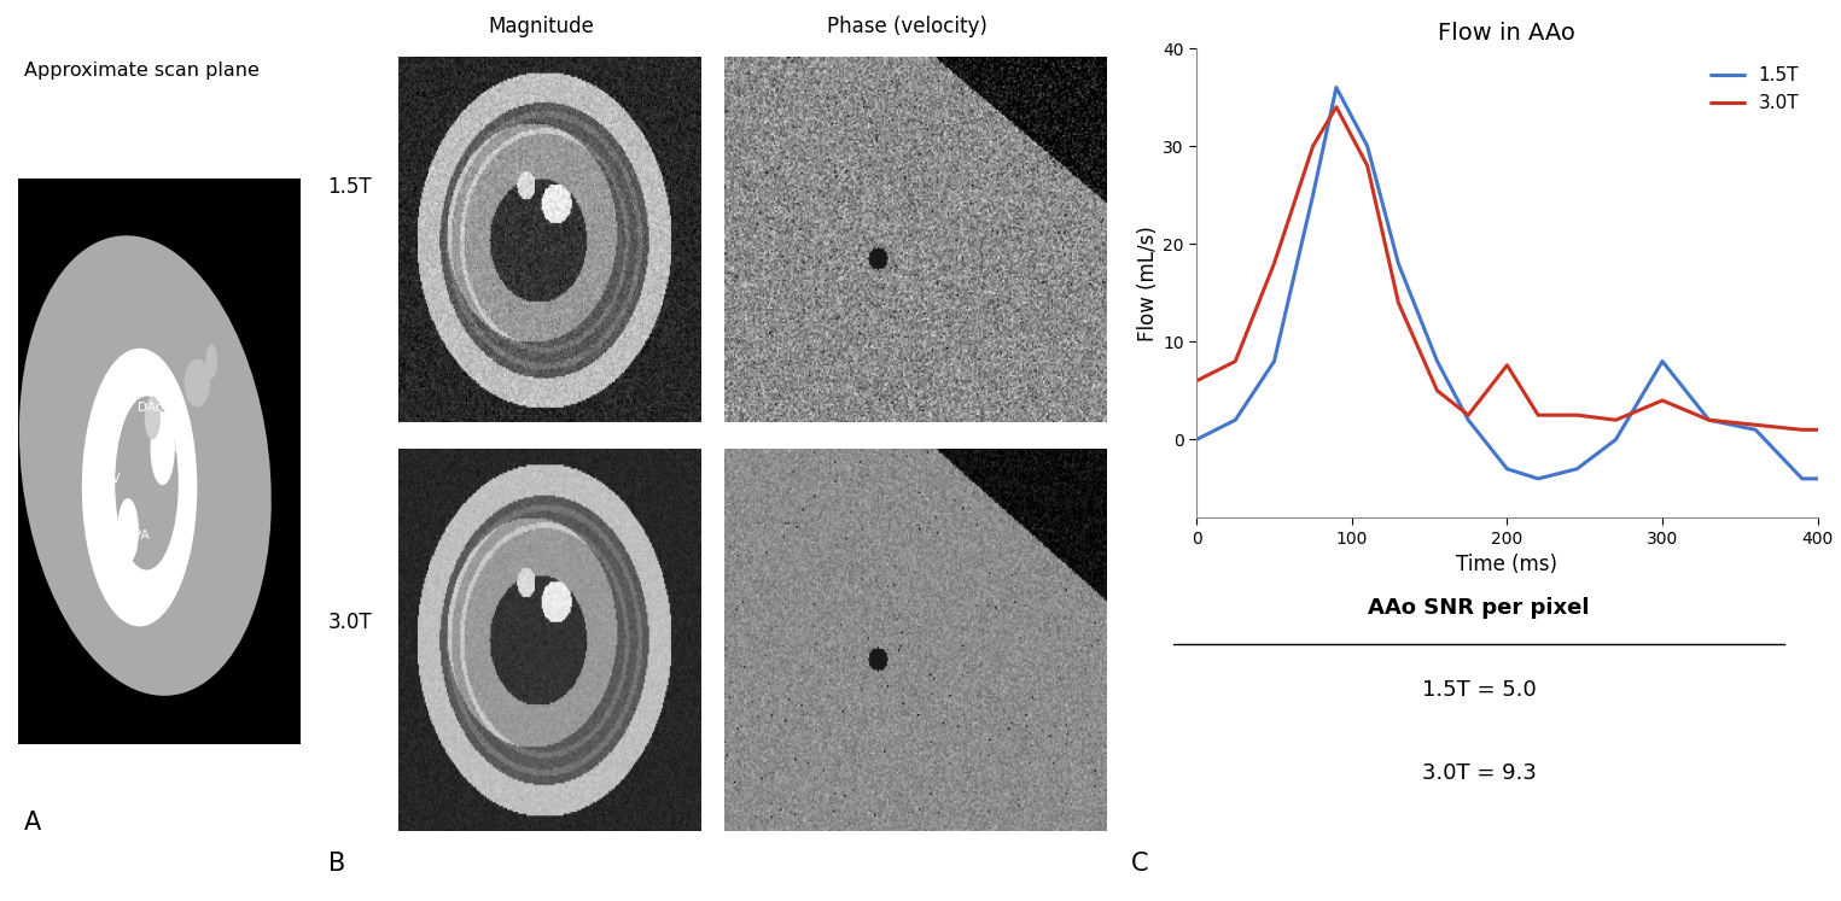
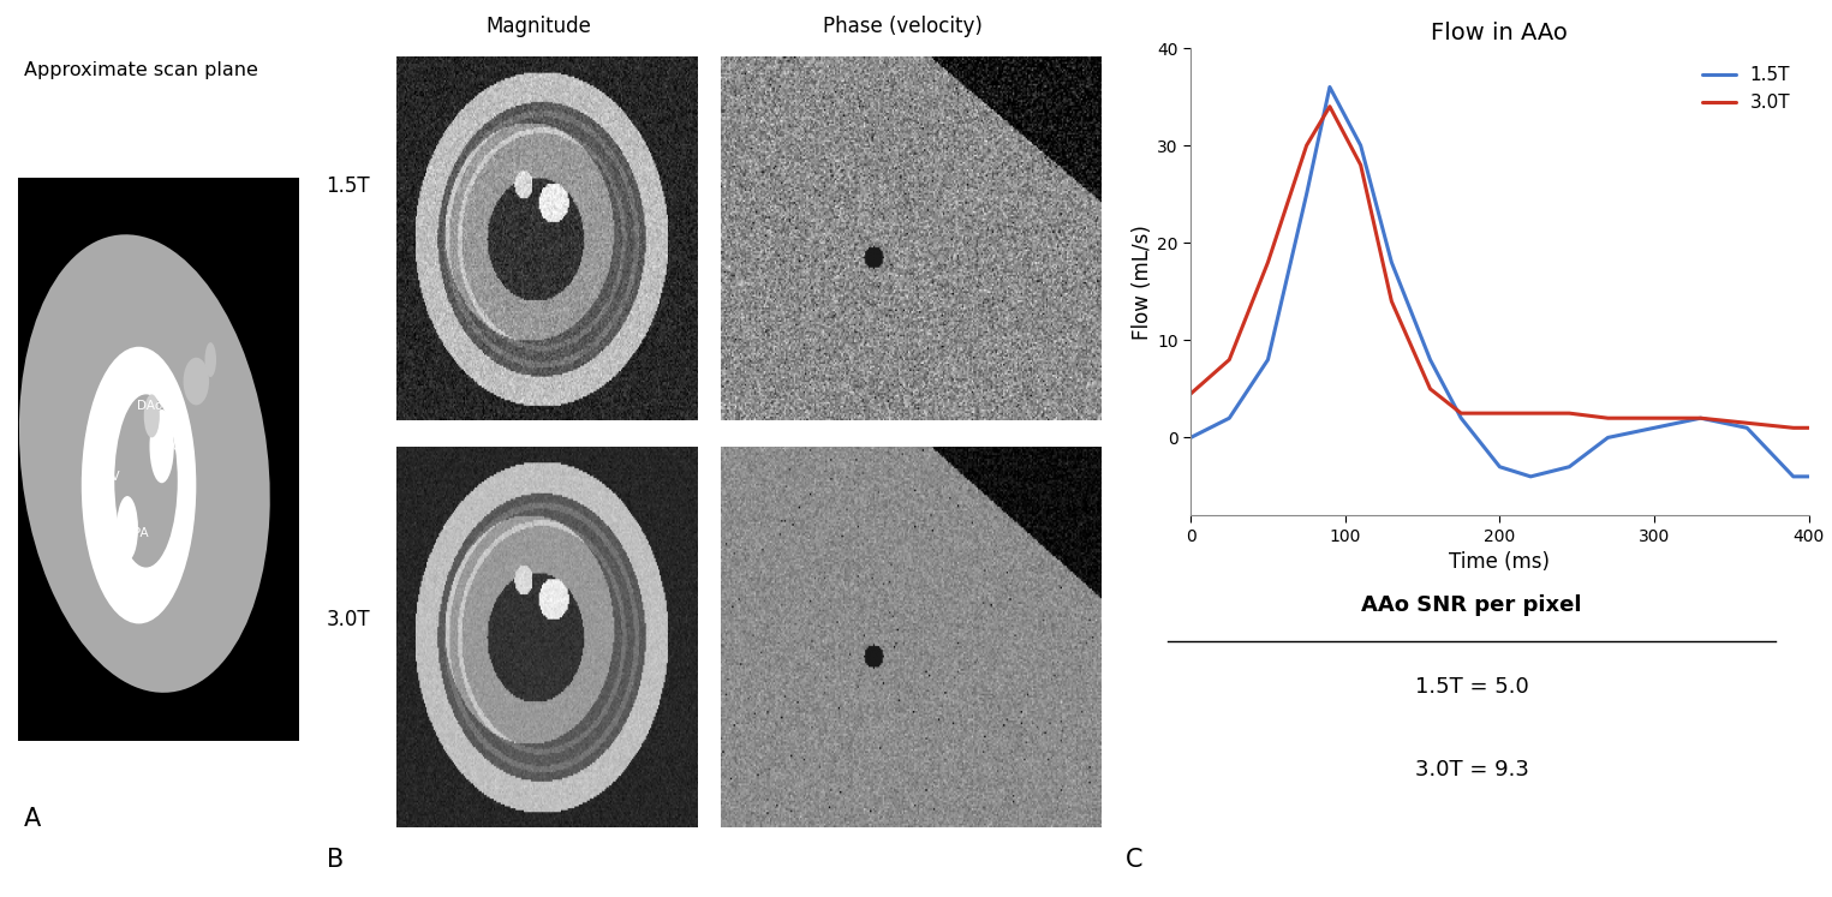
3.0T/0: 6.0 -> 4.5
3.0T/200: 7.6 -> 2.5
1.5T/300: 8 -> 1
3.0T/300: 4.0 -> 2.0
